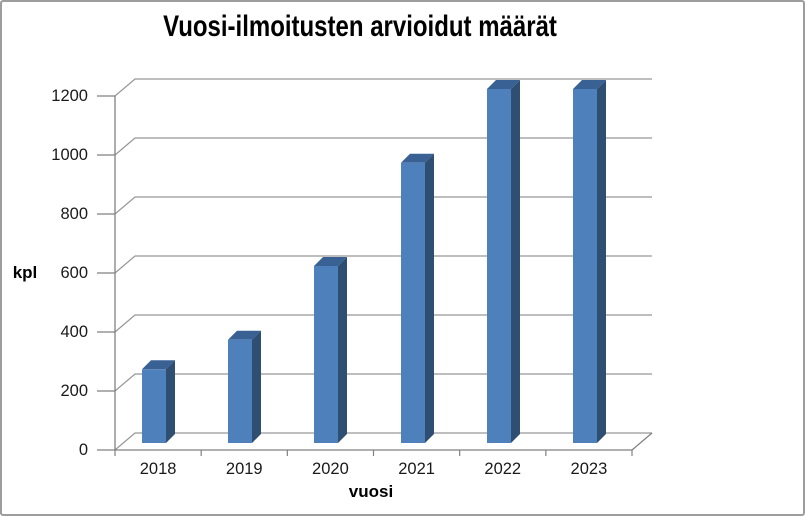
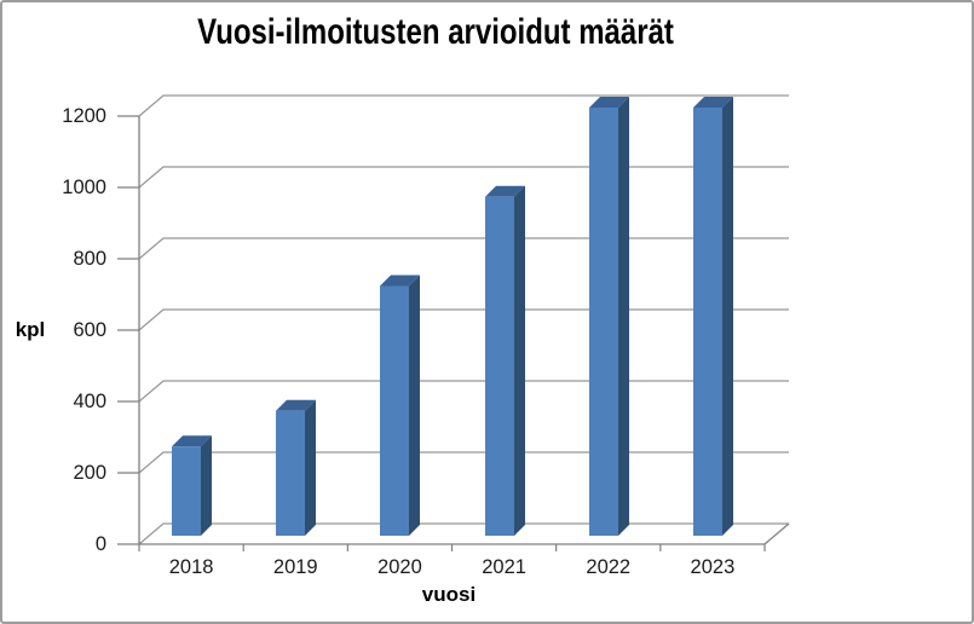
2020: 600 -> 700
